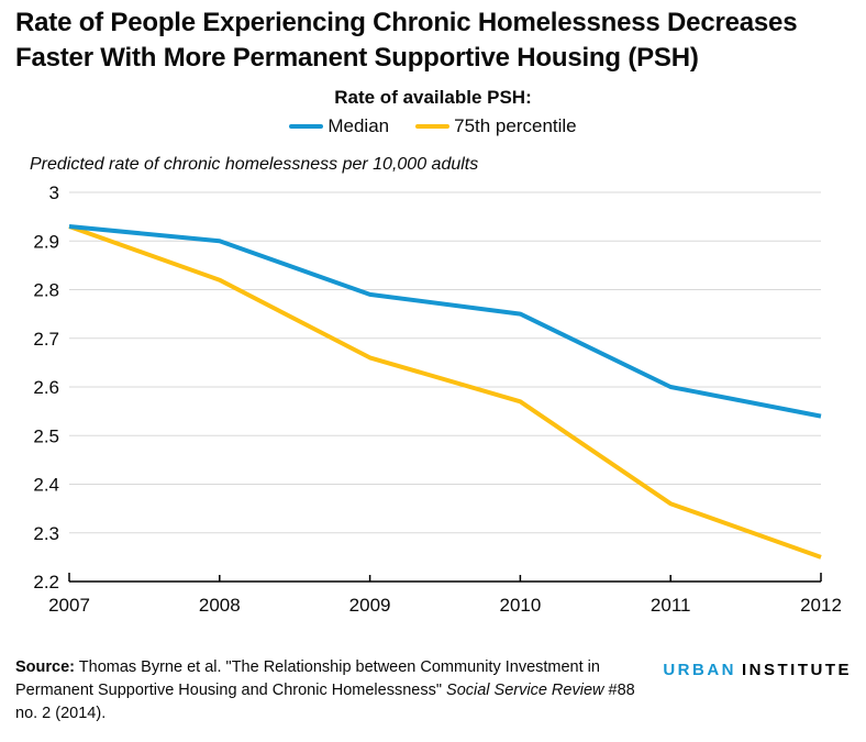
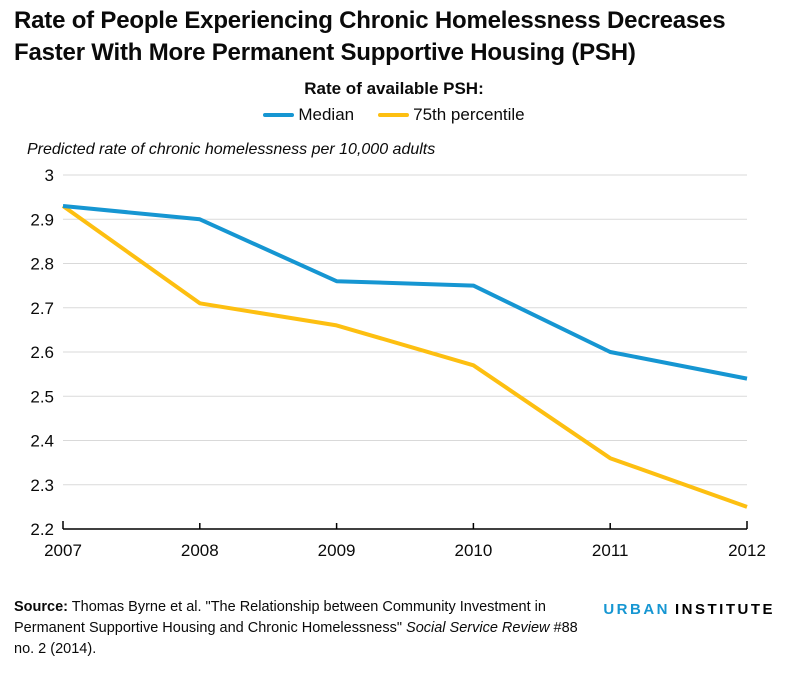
75th percentile/2008: 2.82 -> 2.71
Median/2009: 2.79 -> 2.76
